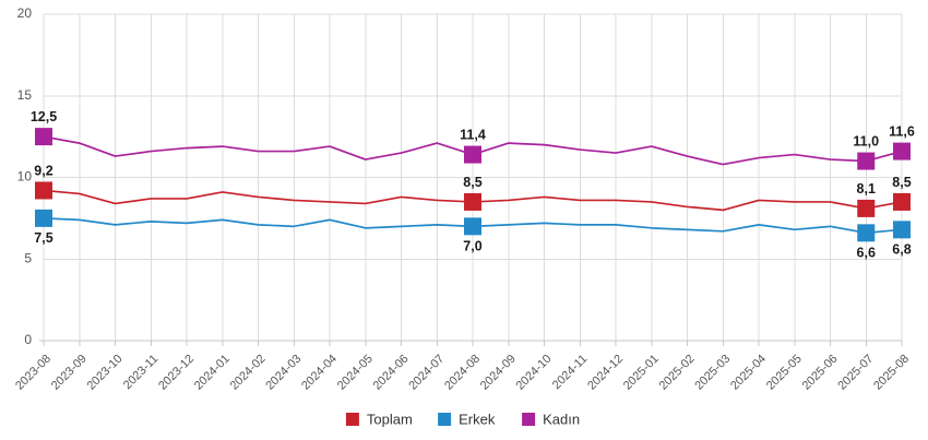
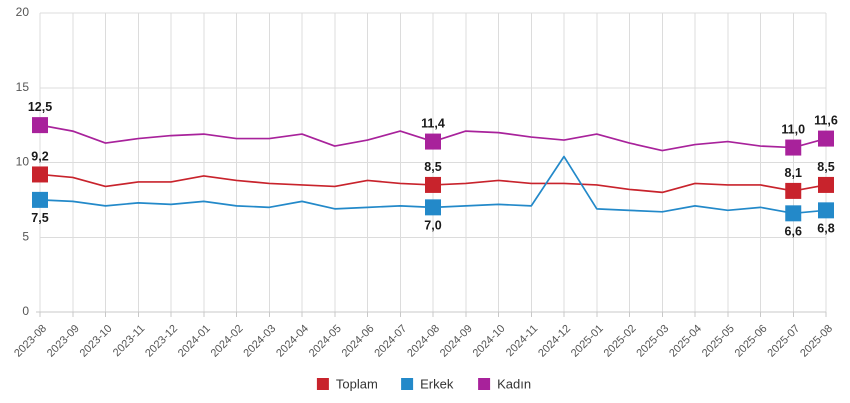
Erkek/2024-12: 7.1 -> 10.4
